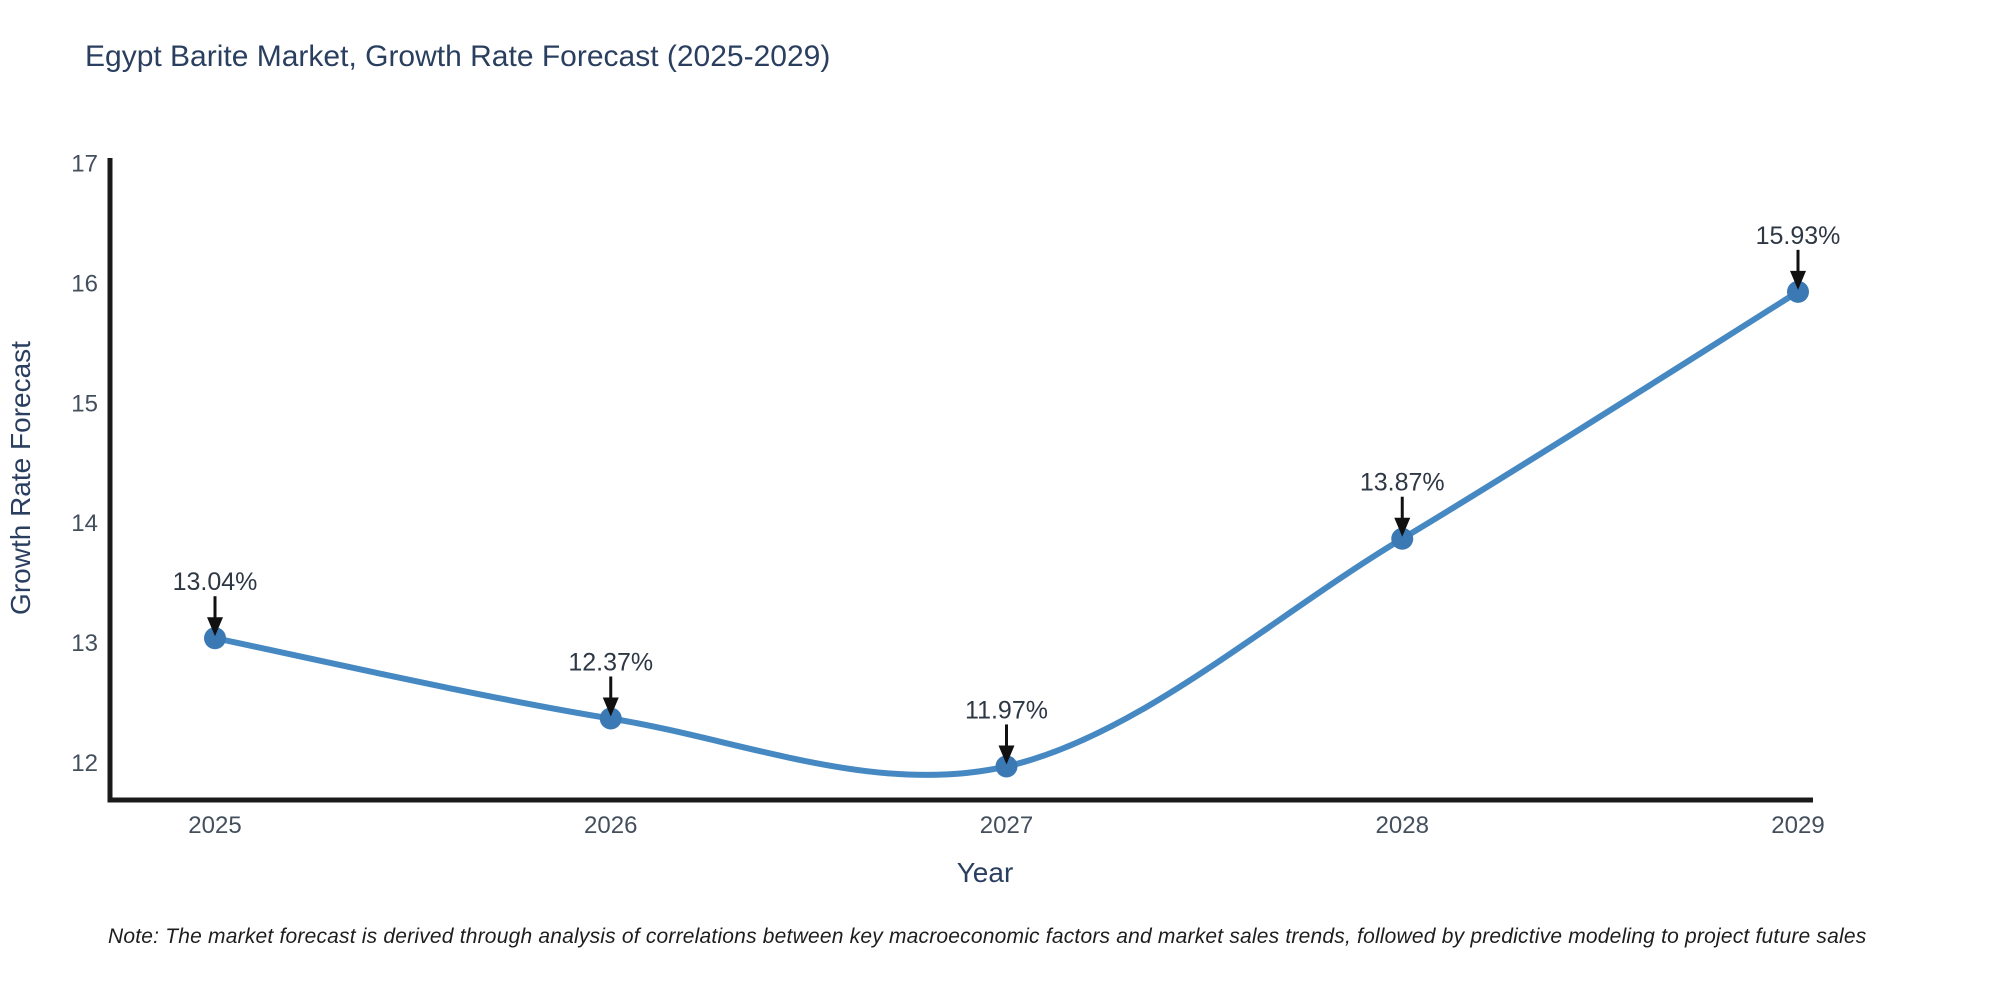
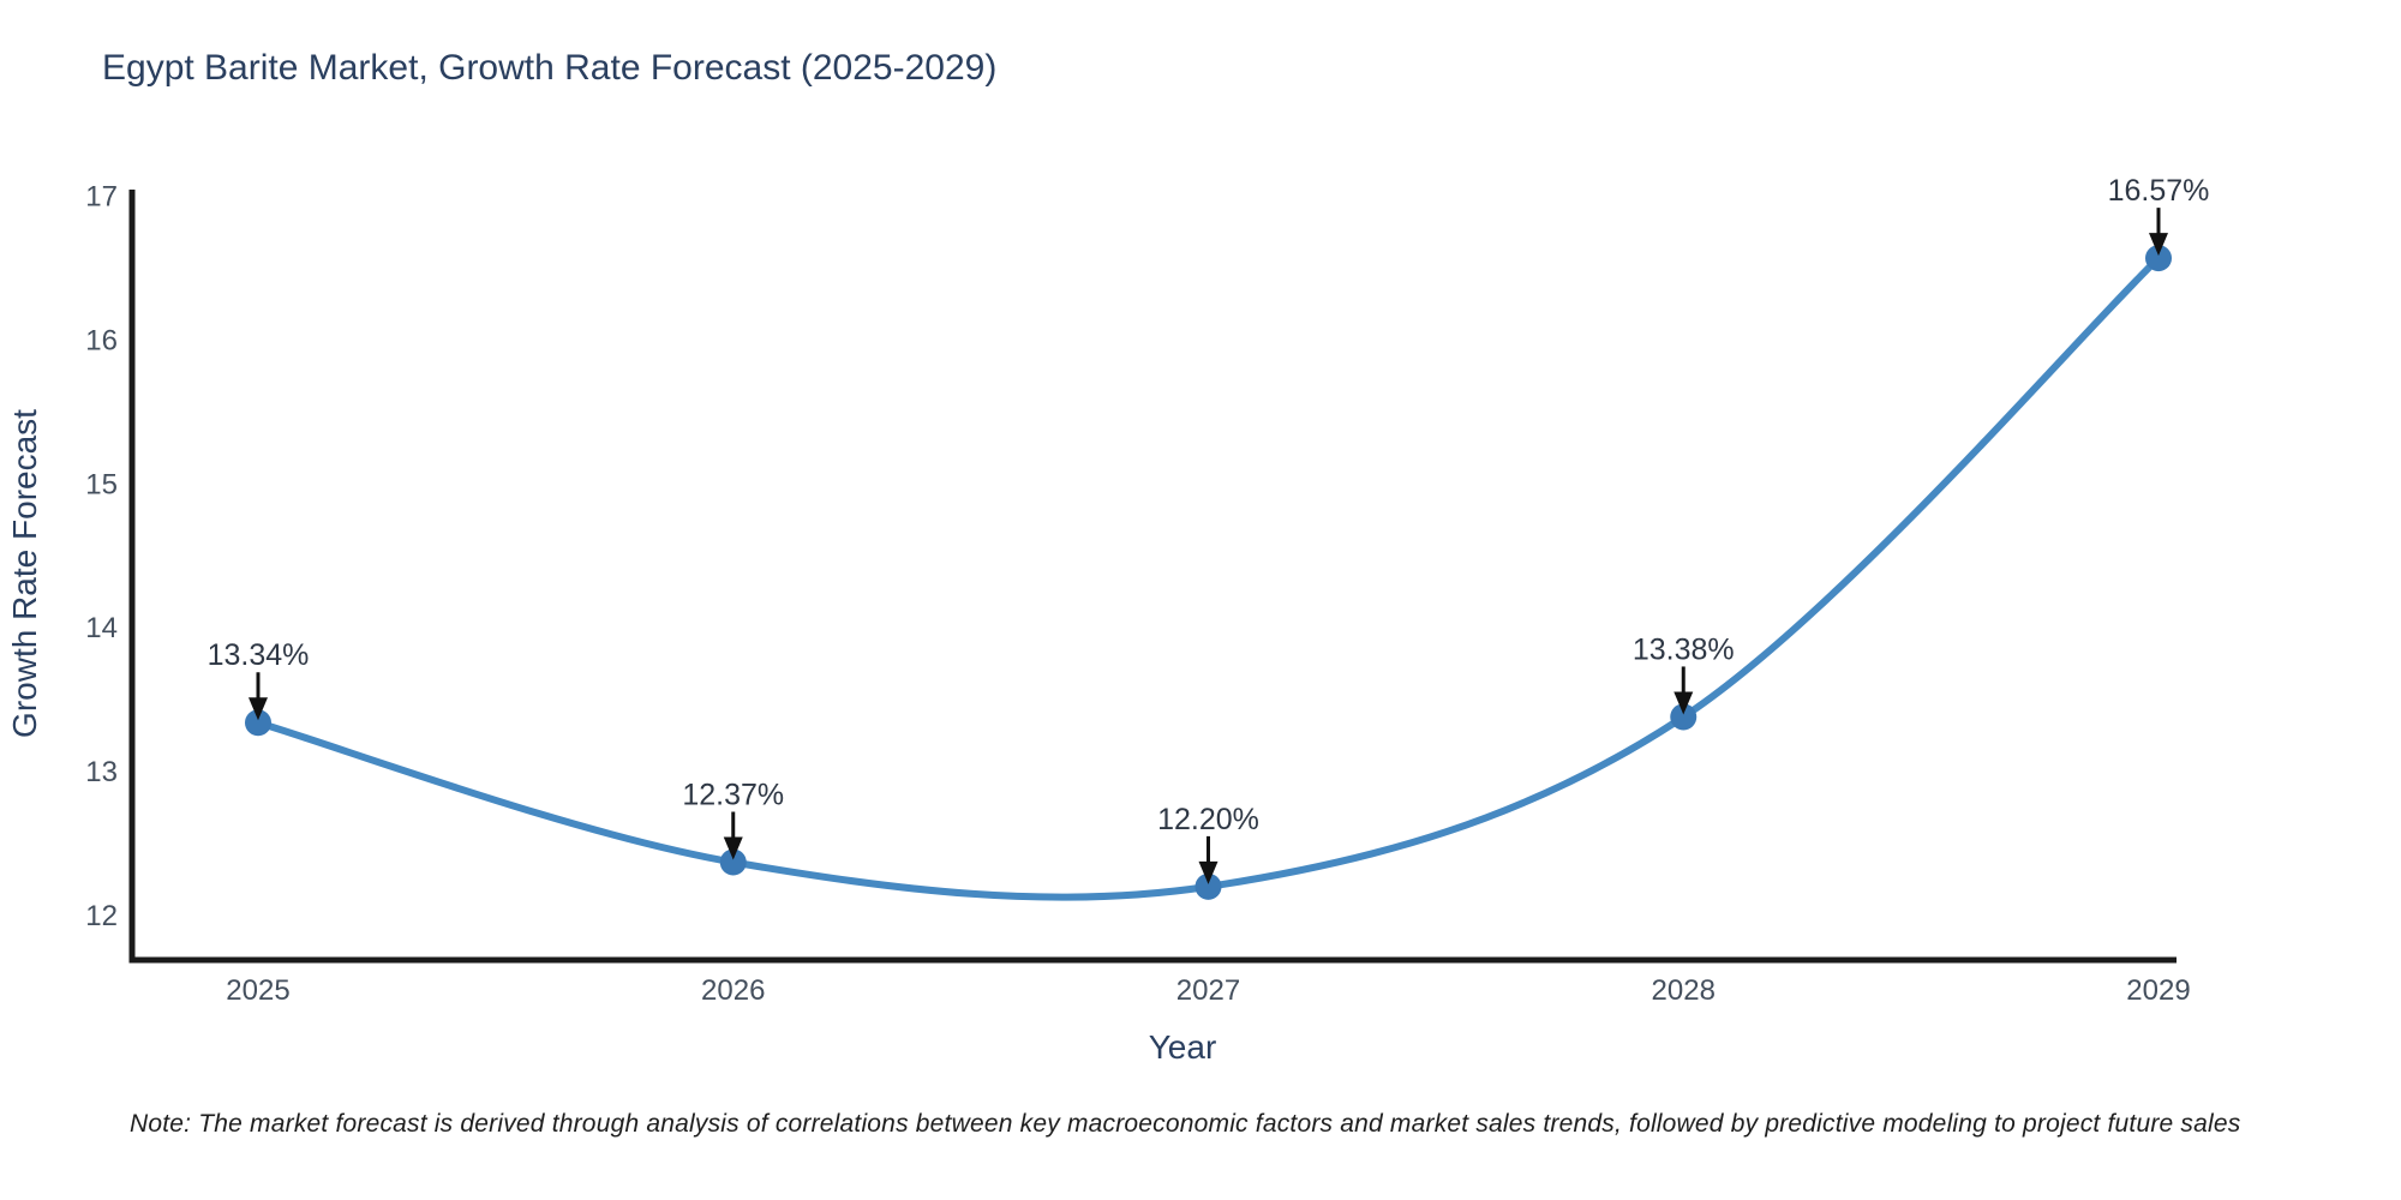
2025: 13.04% -> 13.34%
2027: 11.97% -> 12.20%
2028: 13.87% -> 13.38%
2029: 15.93% -> 16.57%
